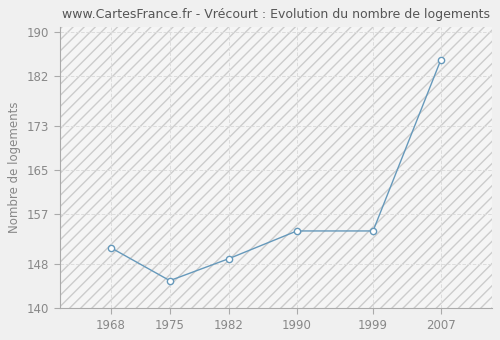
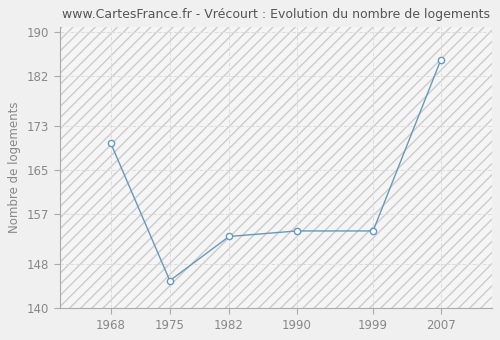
1968: 151 -> 170
1982: 149 -> 153
